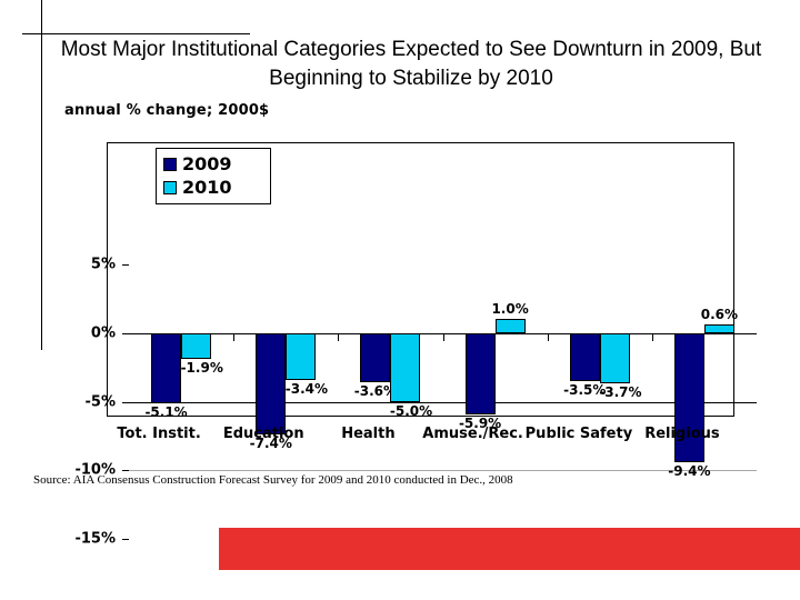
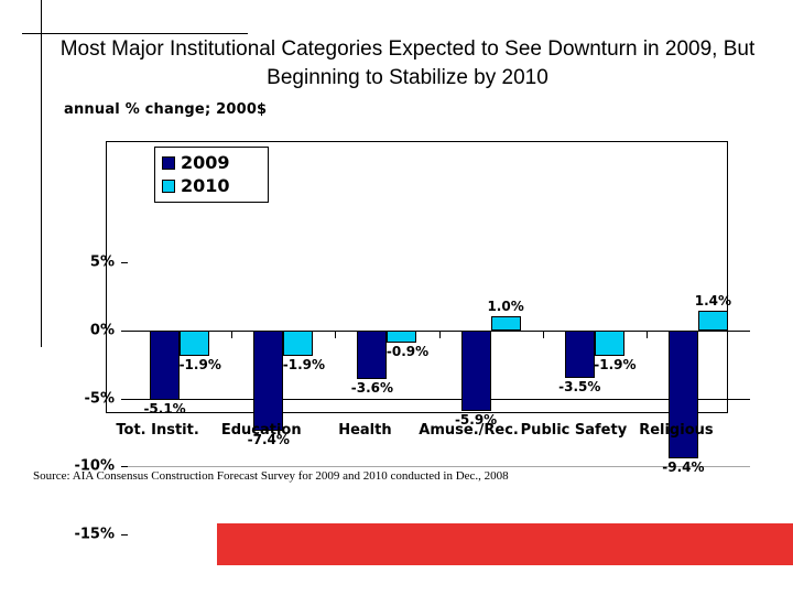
2010/Education: -3.4% -> -1.9%
2010/Health: -5.0% -> -0.9%
2010/Public Safety: -3.7% -> -1.9%
2010/Religious: 0.6% -> 1.4%
